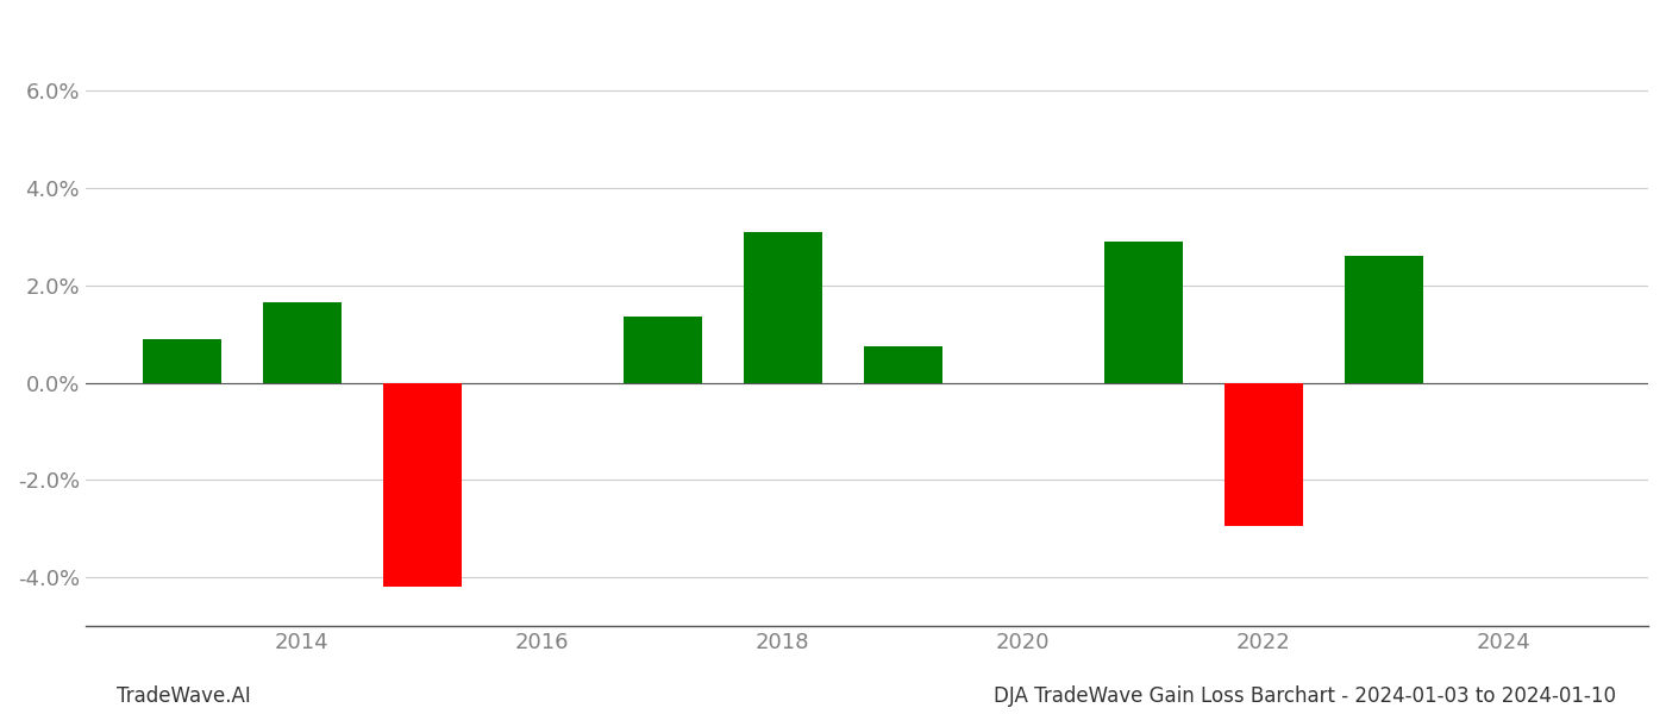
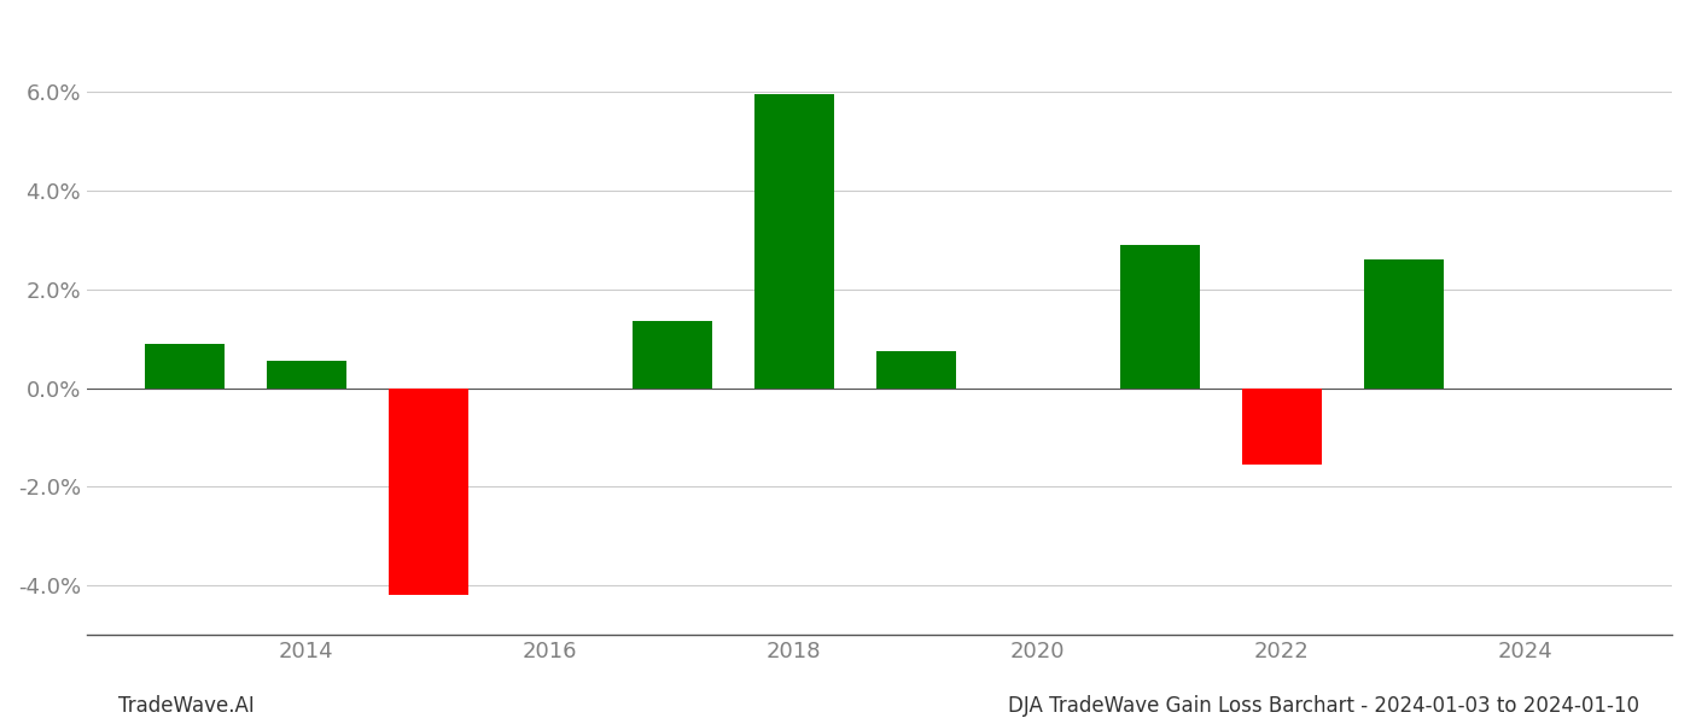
2014: 1.65% -> 0.55%
2018: 3.10% -> 5.95%
2022: -2.95% -> -1.55%
